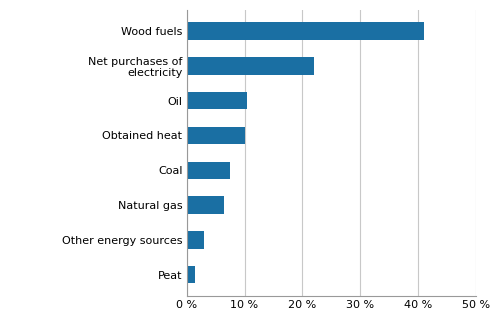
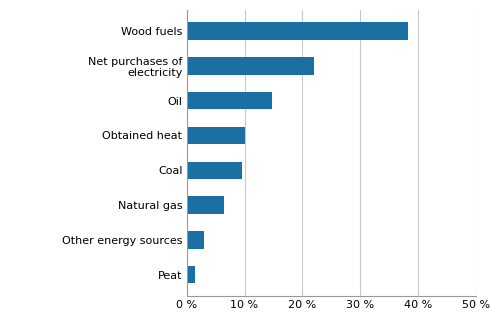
Wood fuels: 41.0 % -> 38.2 %
Oil: 10.5 % -> 14.8 %
Coal: 7.5 % -> 9.6 %
